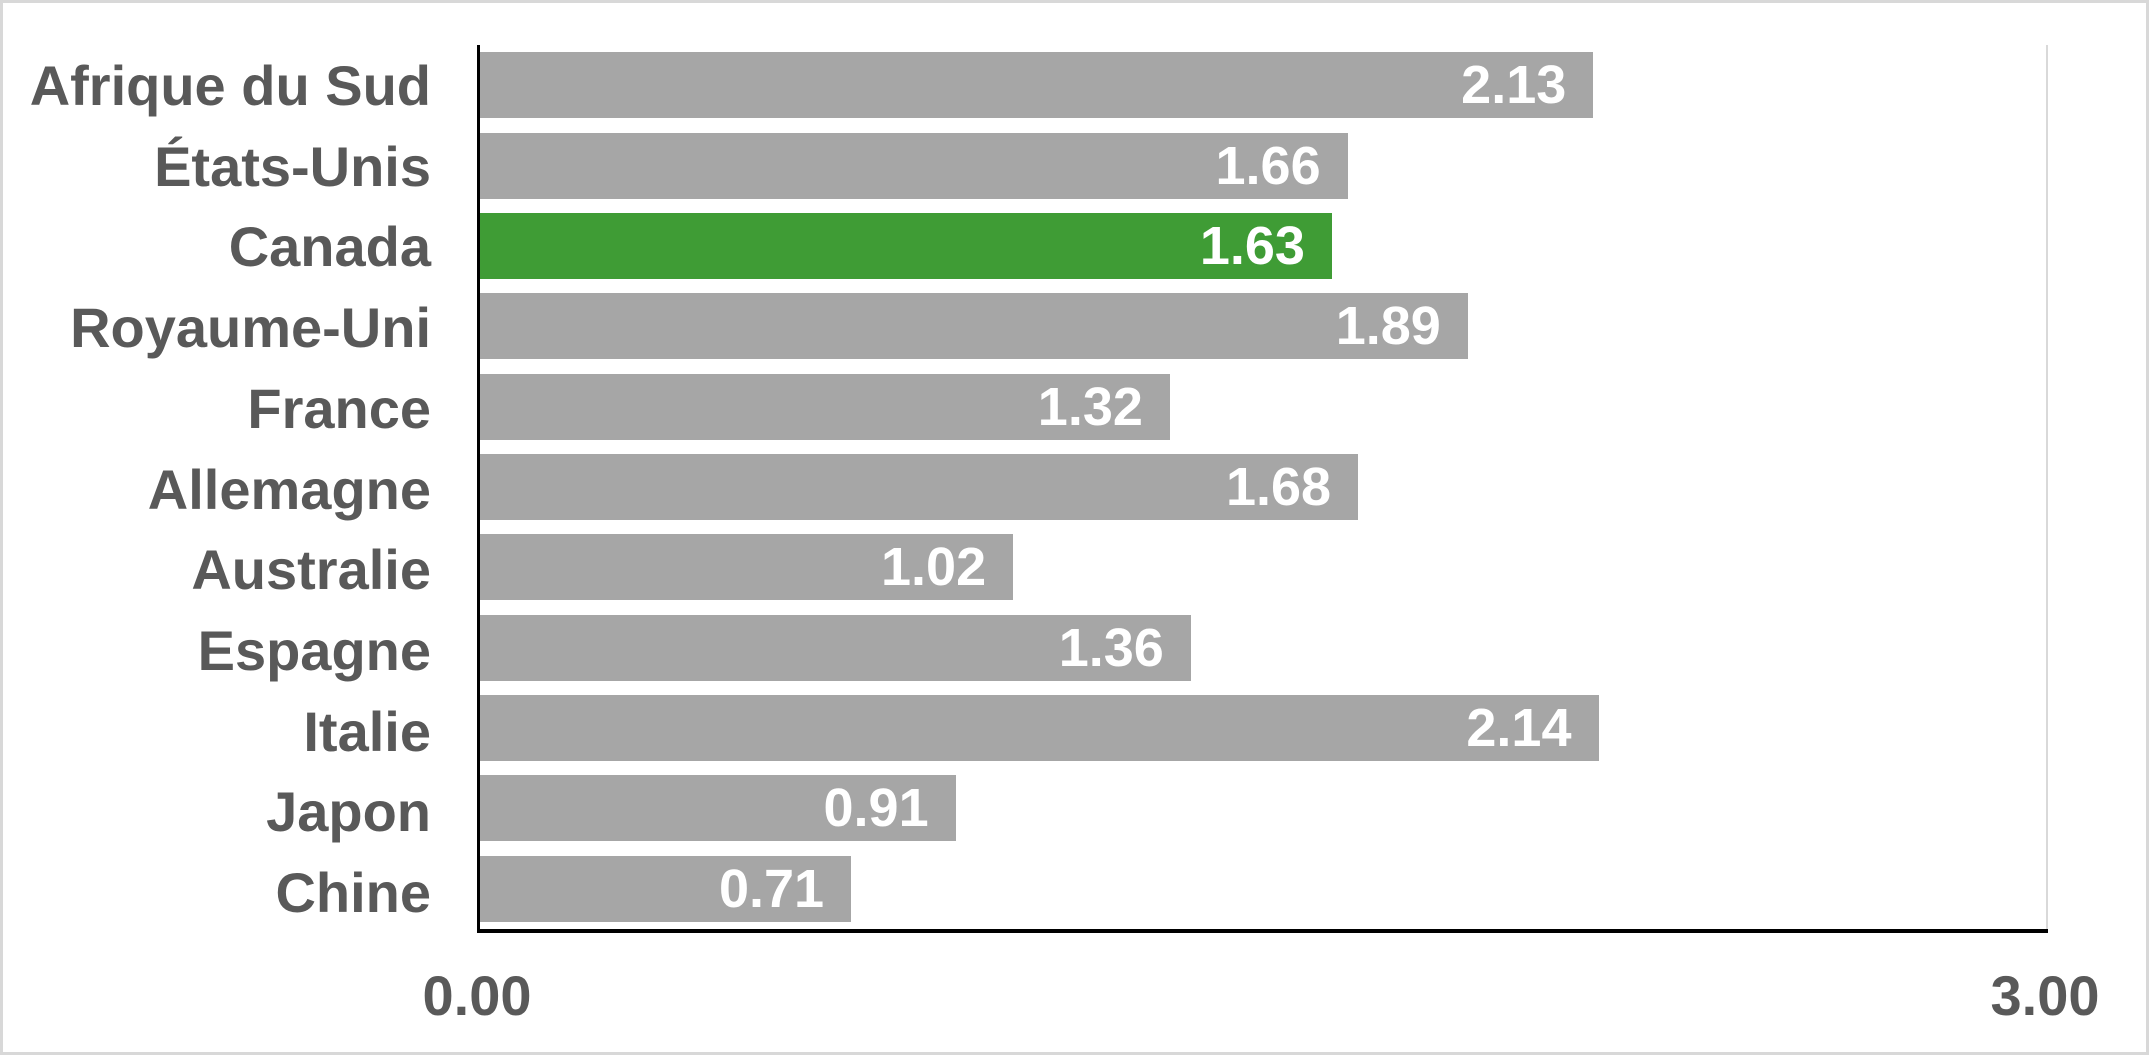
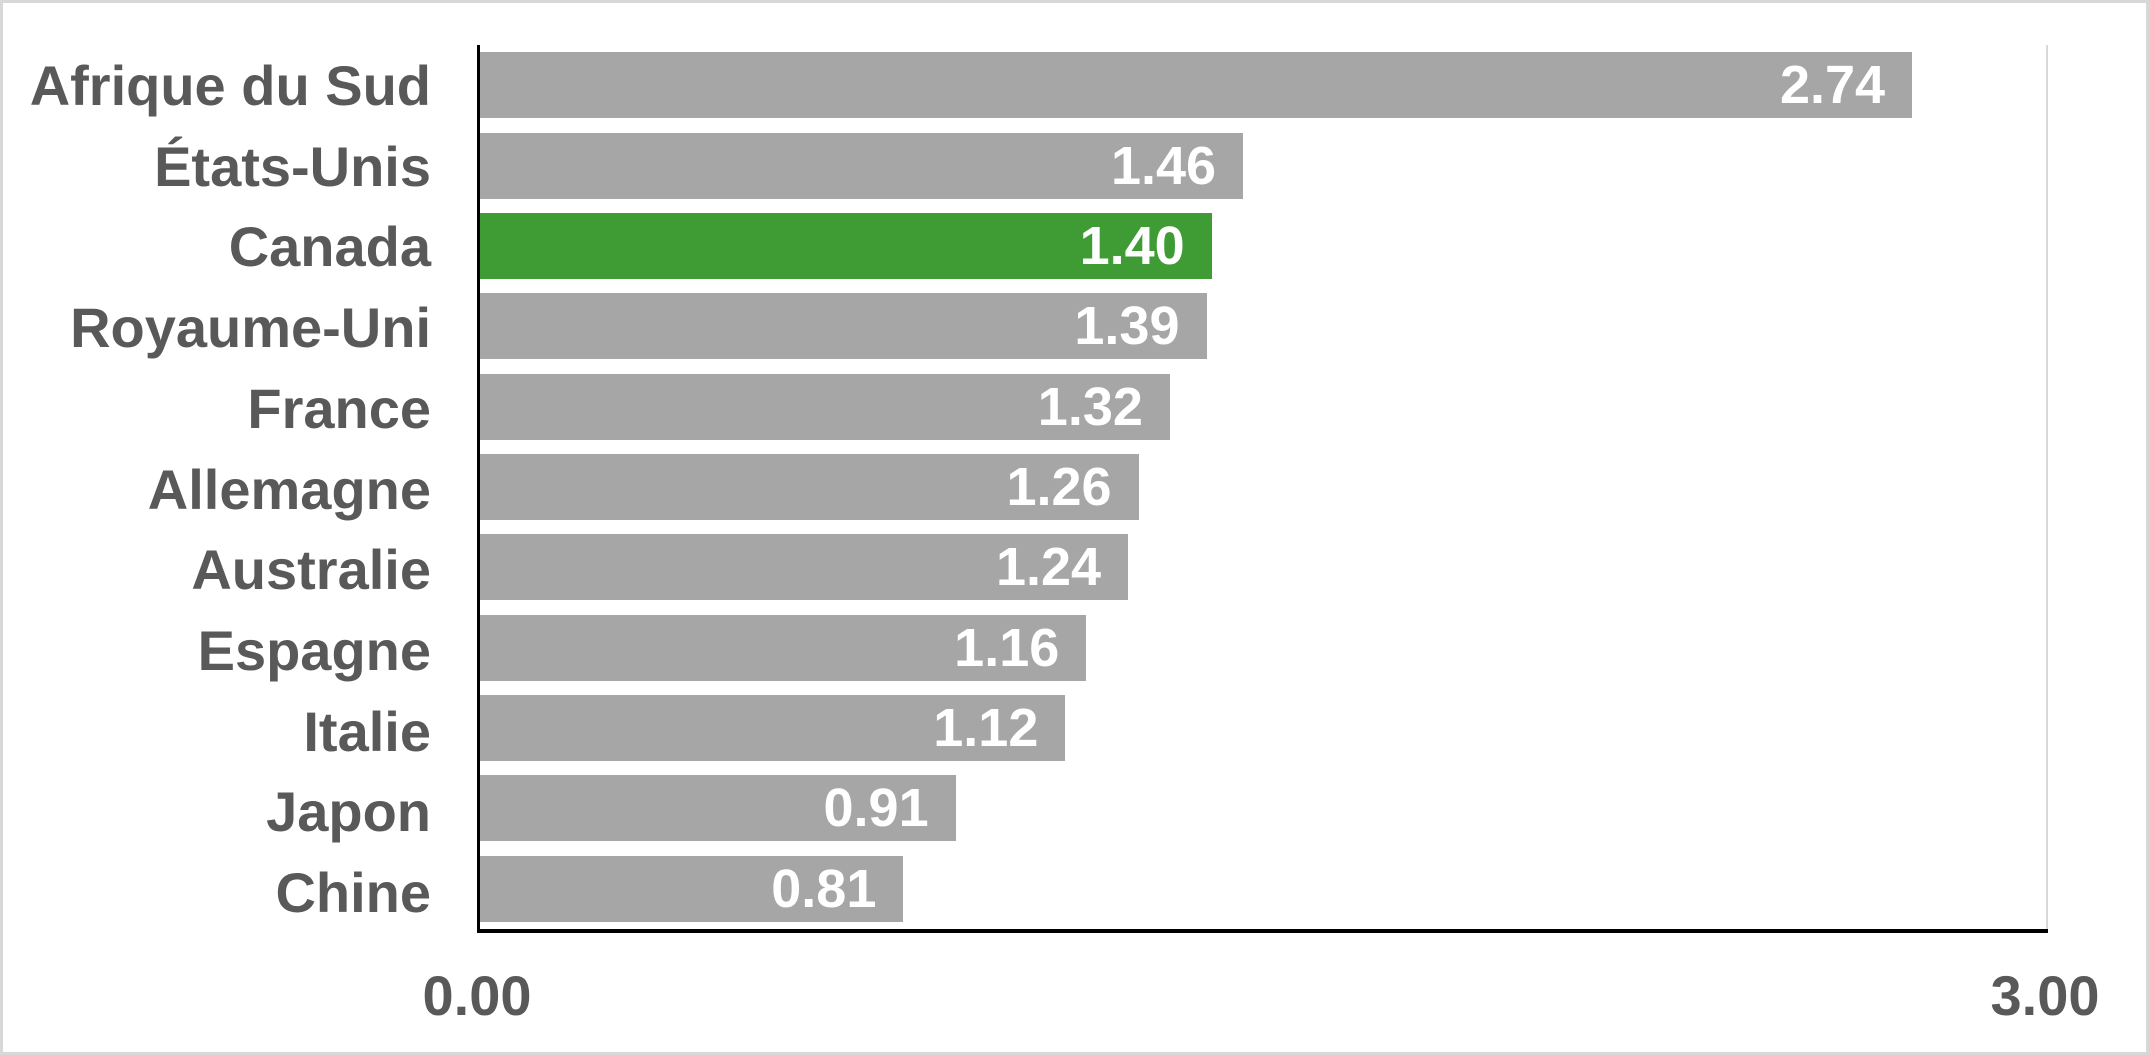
Afrique du Sud: 2.13 -> 2.74
États-Unis: 1.66 -> 1.46
Canada: 1.63 -> 1.40
Royaume-Uni: 1.89 -> 1.39
Allemagne: 1.68 -> 1.26
Australie: 1.02 -> 1.24
Espagne: 1.36 -> 1.16
Italie: 2.14 -> 1.12
Chine: 0.71 -> 0.81
